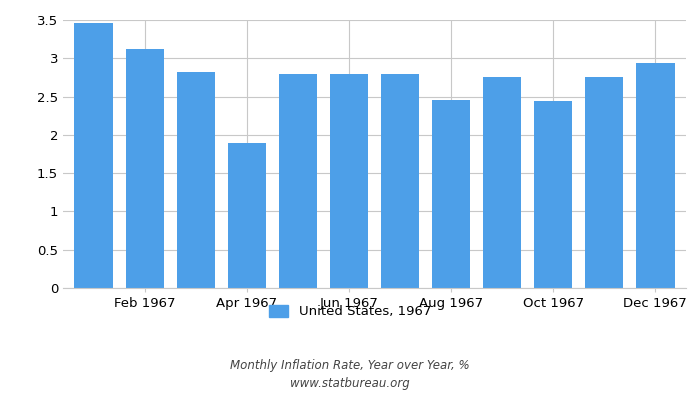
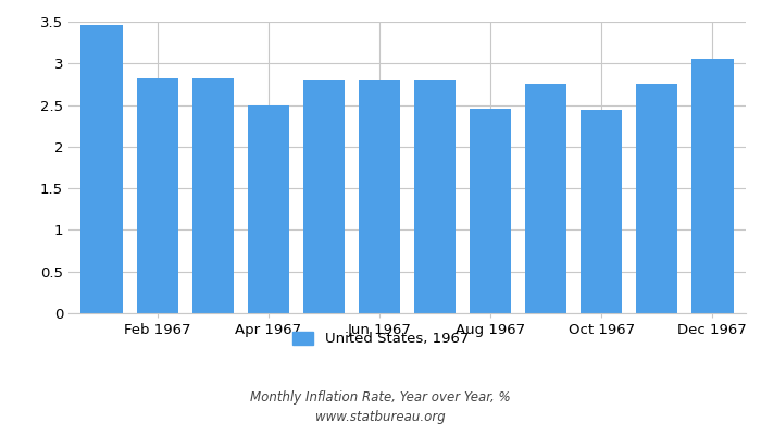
Feb 1967: 3.12 -> 2.82
Apr 1967: 1.90 -> 2.49
Dec 1967: 2.94 -> 3.05
